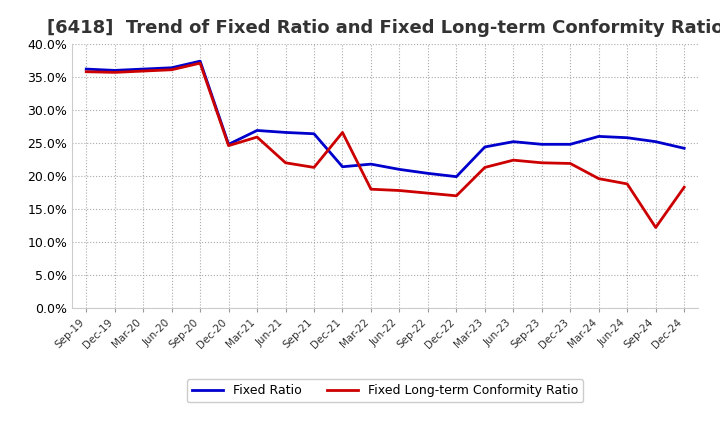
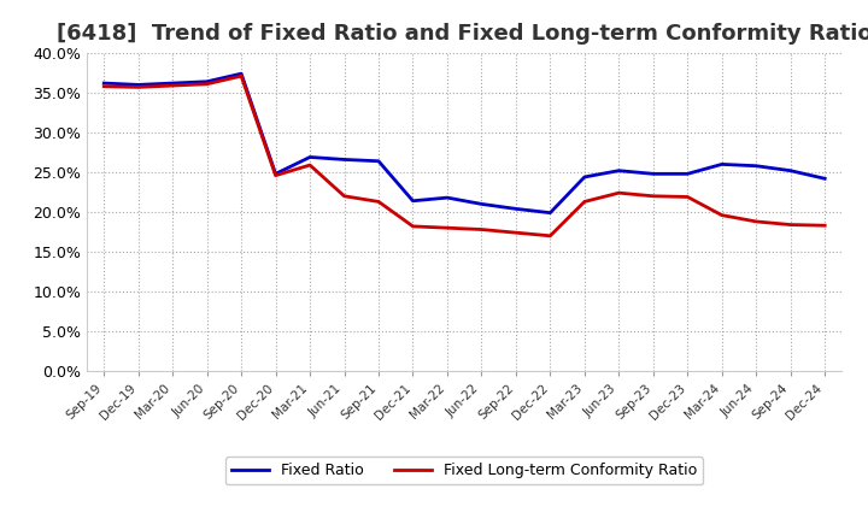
Fixed Long-term Conformity Ratio/Dec-21: 26.6% -> 18.2%
Fixed Long-term Conformity Ratio/Sep-24: 12.2% -> 18.4%
